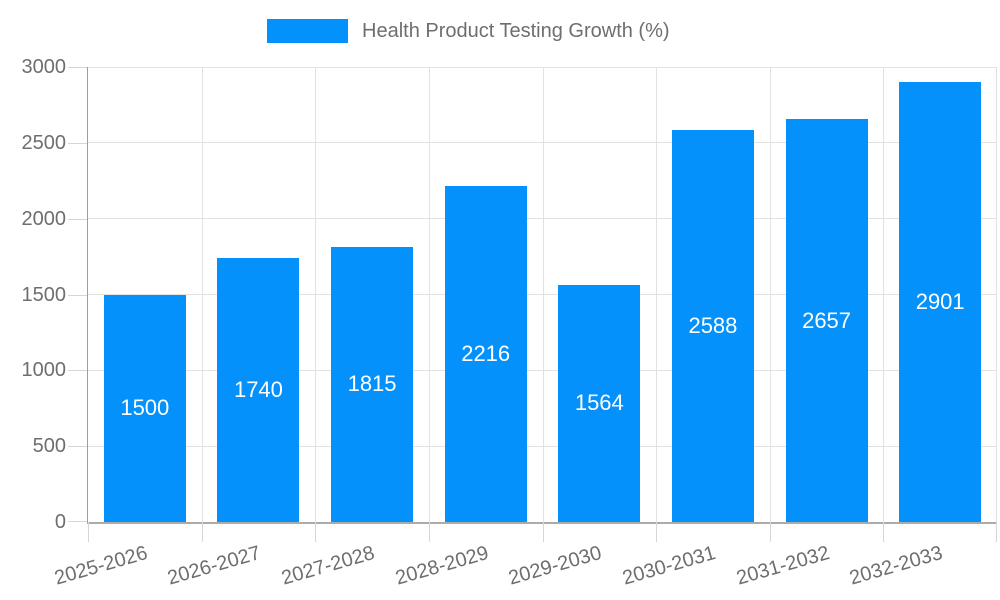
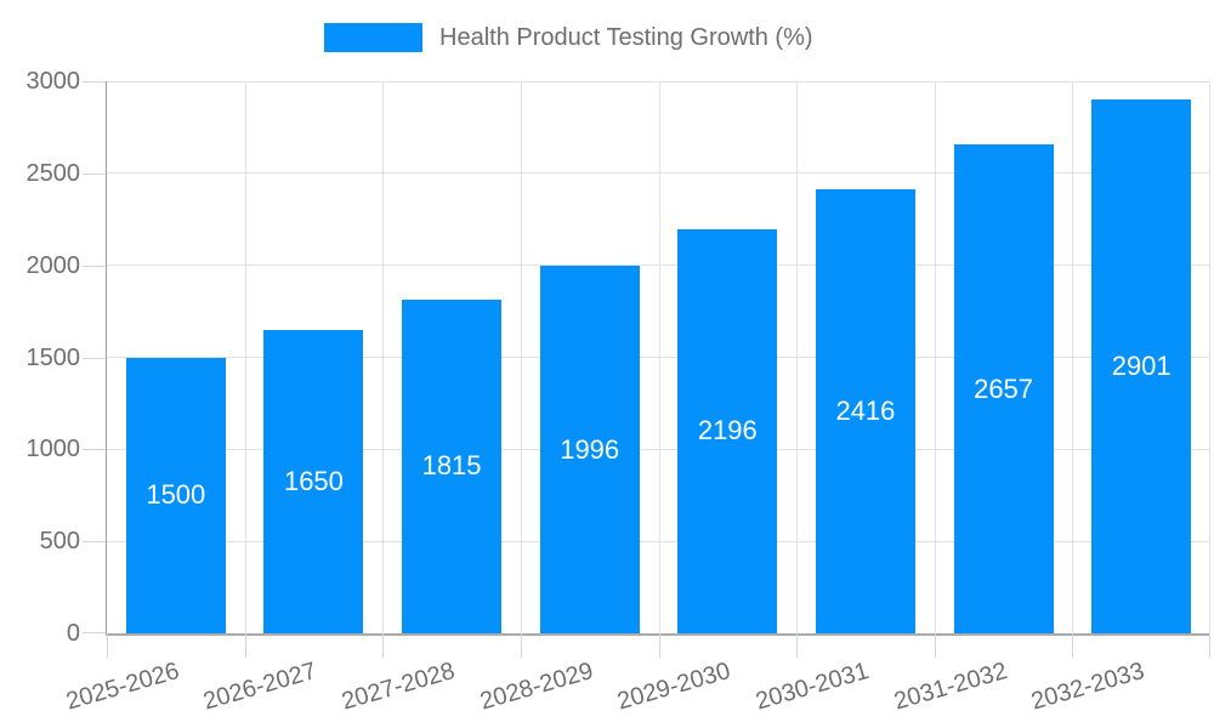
2026-2027: 1740 -> 1650
2028-2029: 2216 -> 1996
2029-2030: 1564 -> 2196
2030-2031: 2588 -> 2416
